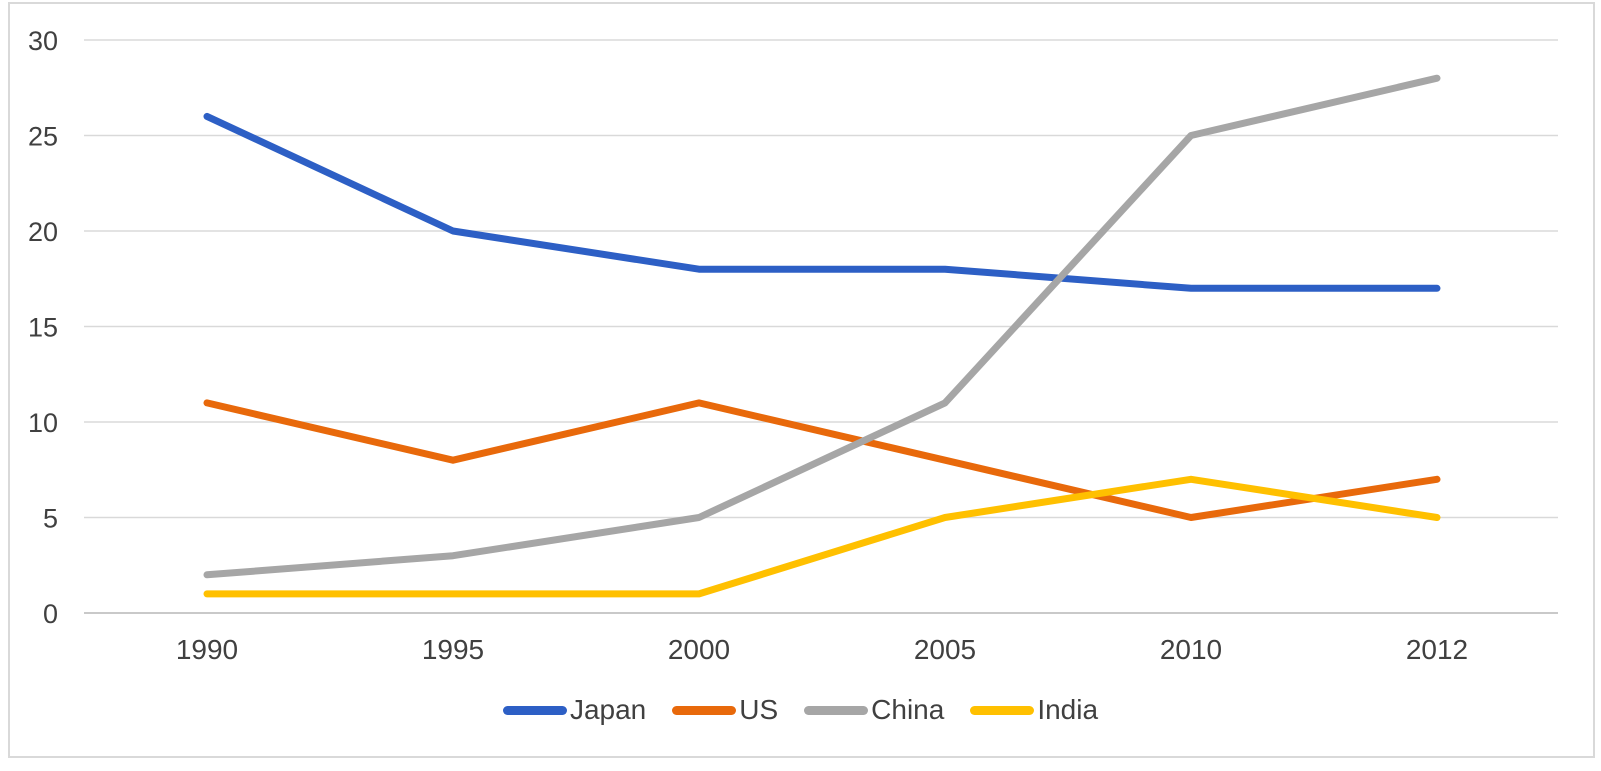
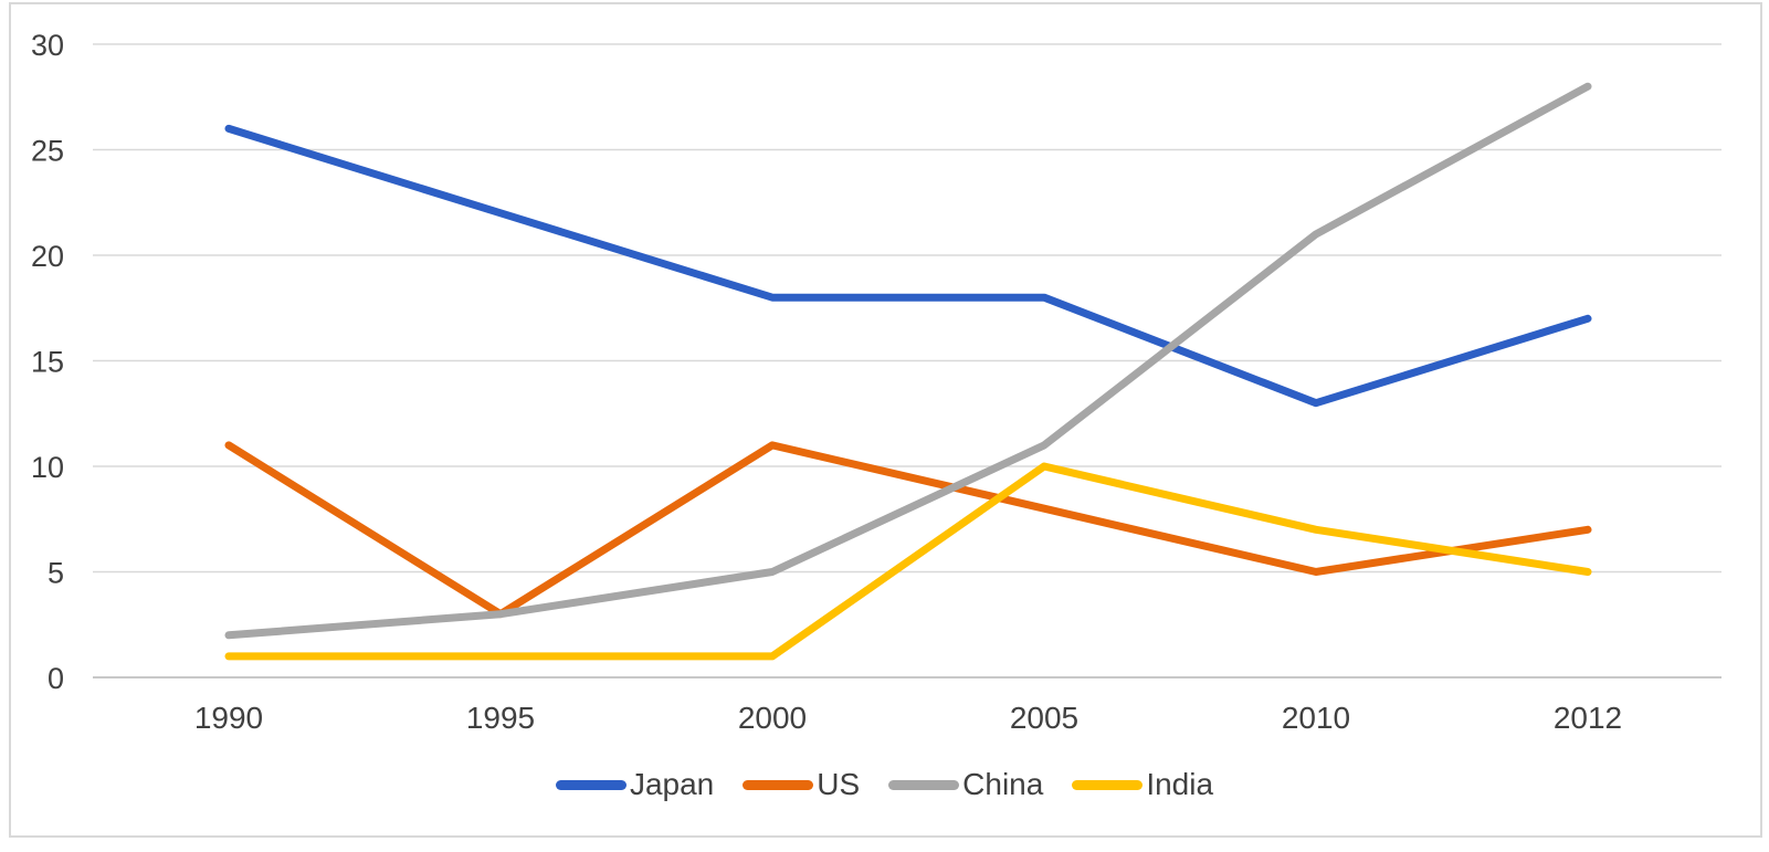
Japan/1995: 20 -> 22
US/1995: 8 -> 3
India/2005: 5 -> 10
Japan/2010: 17 -> 13
China/2010: 25 -> 21
